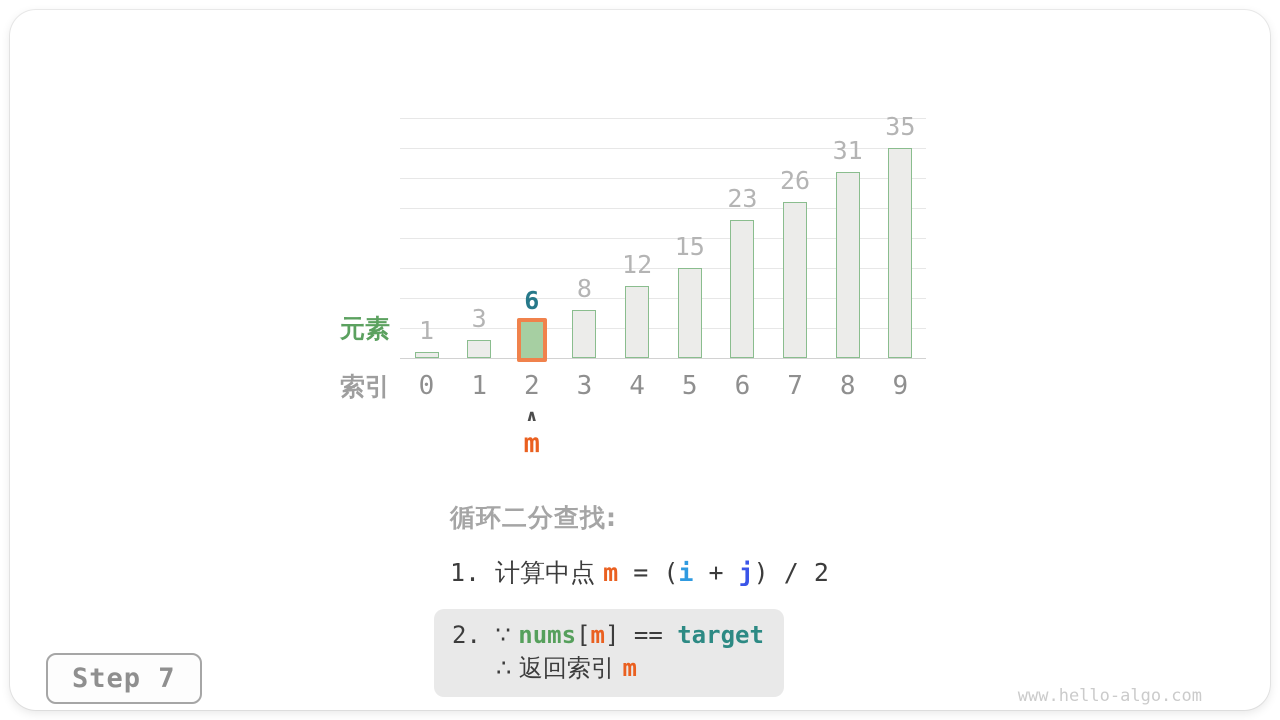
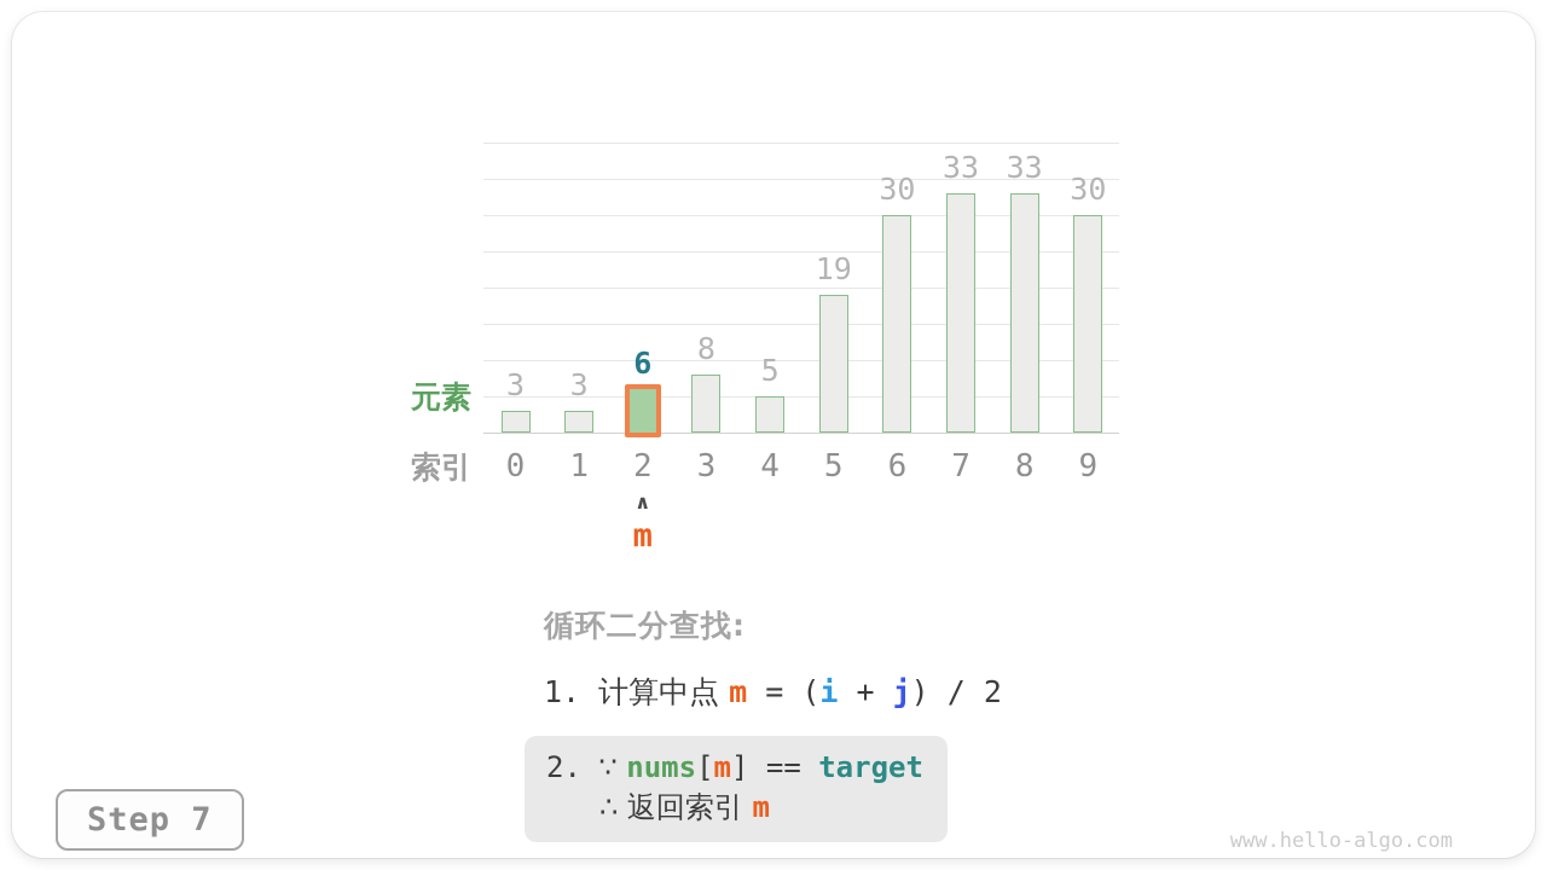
0: 1 -> 3
4: 12 -> 5
5: 15 -> 19
6: 23 -> 30
7: 26 -> 33
8: 31 -> 33
9: 35 -> 30
